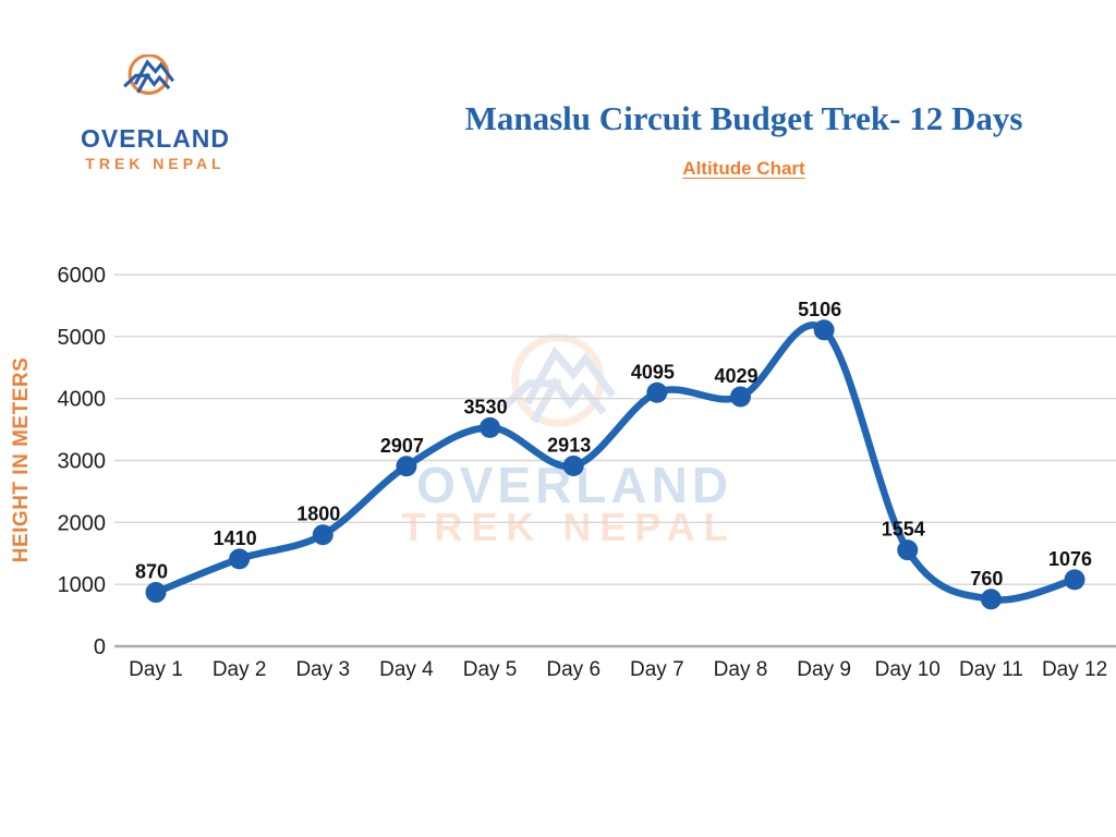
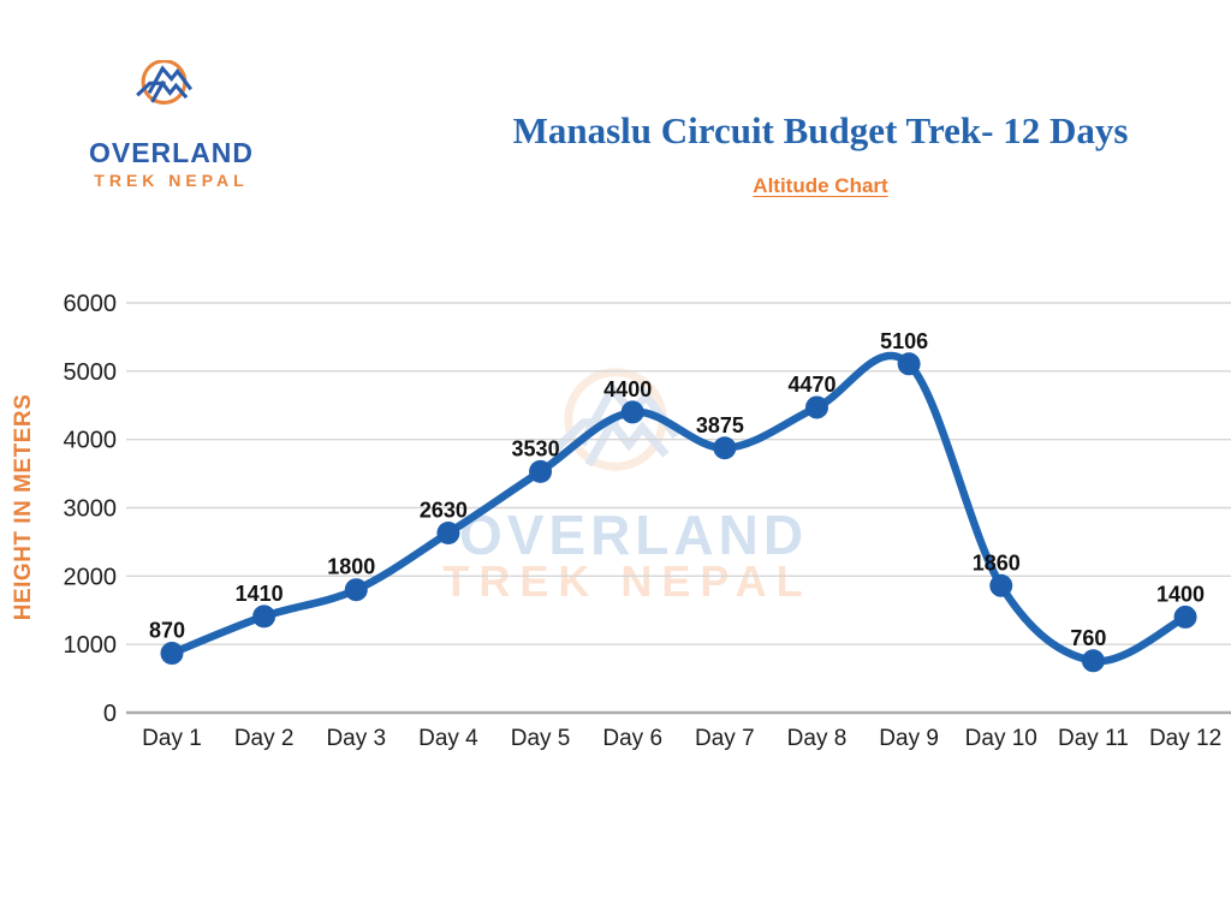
Day 4: 2907 -> 2630
Day 6: 2913 -> 4400
Day 7: 4095 -> 3875
Day 8: 4029 -> 4470
Day 10: 1554 -> 1860
Day 12: 1076 -> 1400
